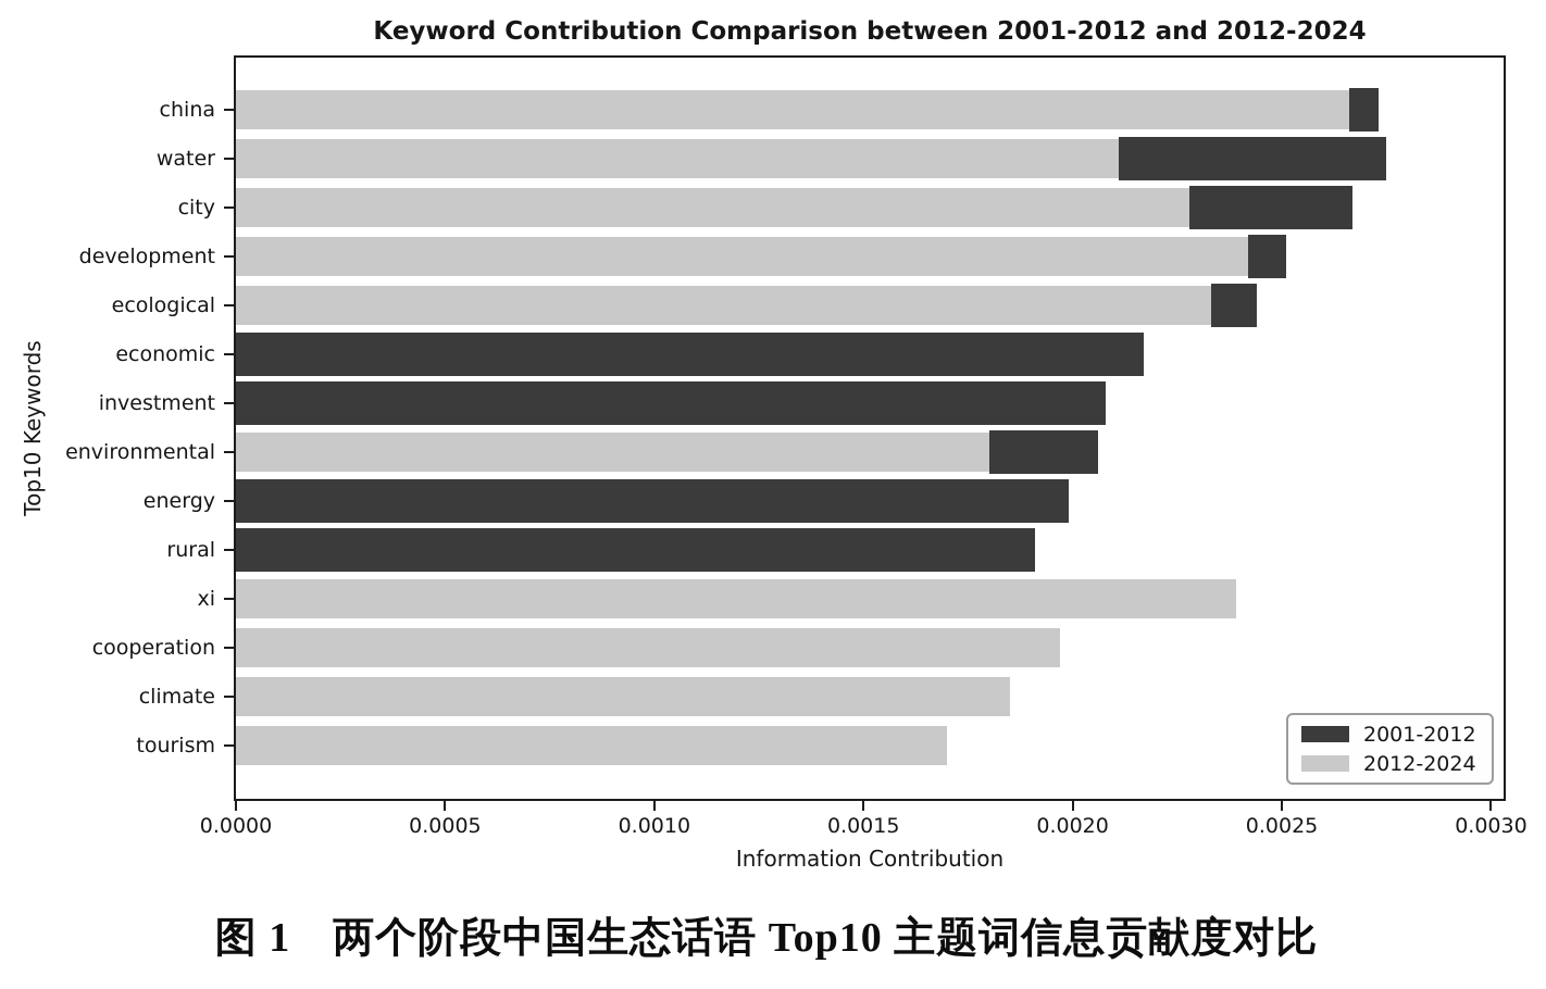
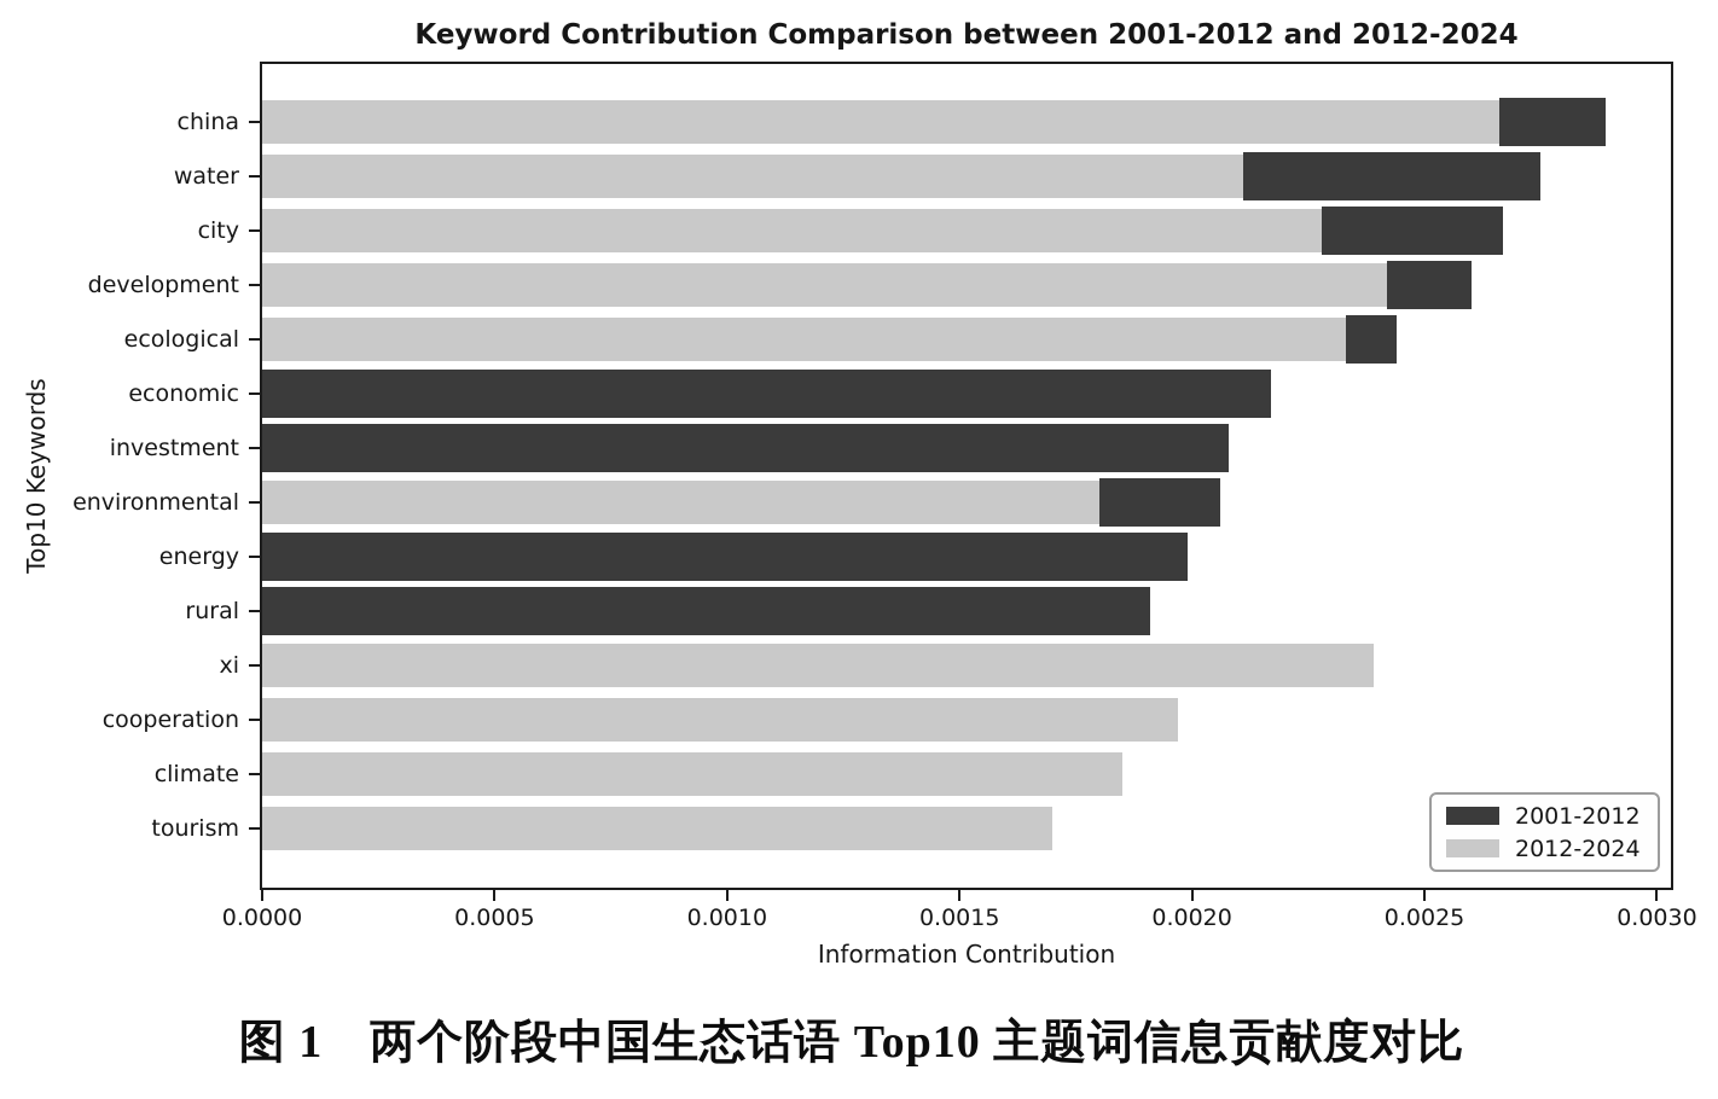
2001-2012/china: 0.00273 -> 0.00289
2001-2012/development: 0.00251 -> 0.00260
